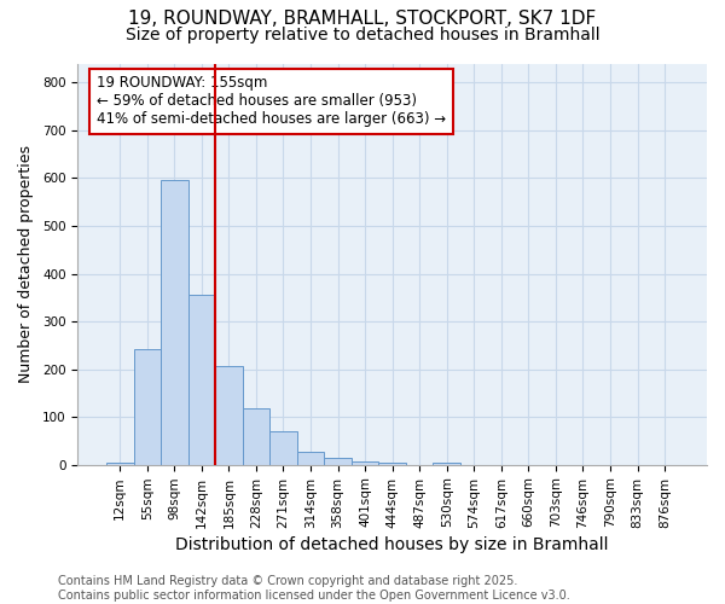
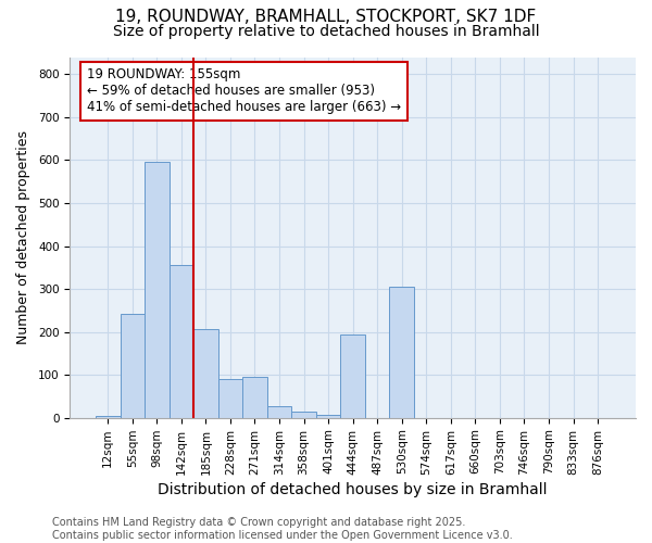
228sqm: 118 -> 90
271sqm: 70 -> 95
444sqm: 5 -> 195
530sqm: 4 -> 305
